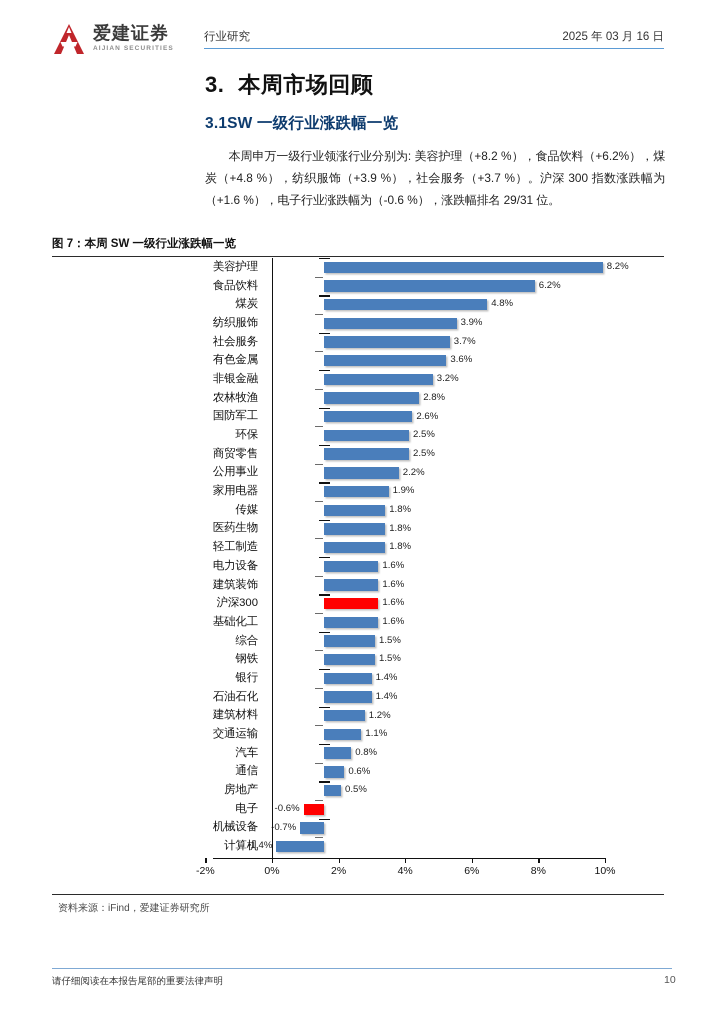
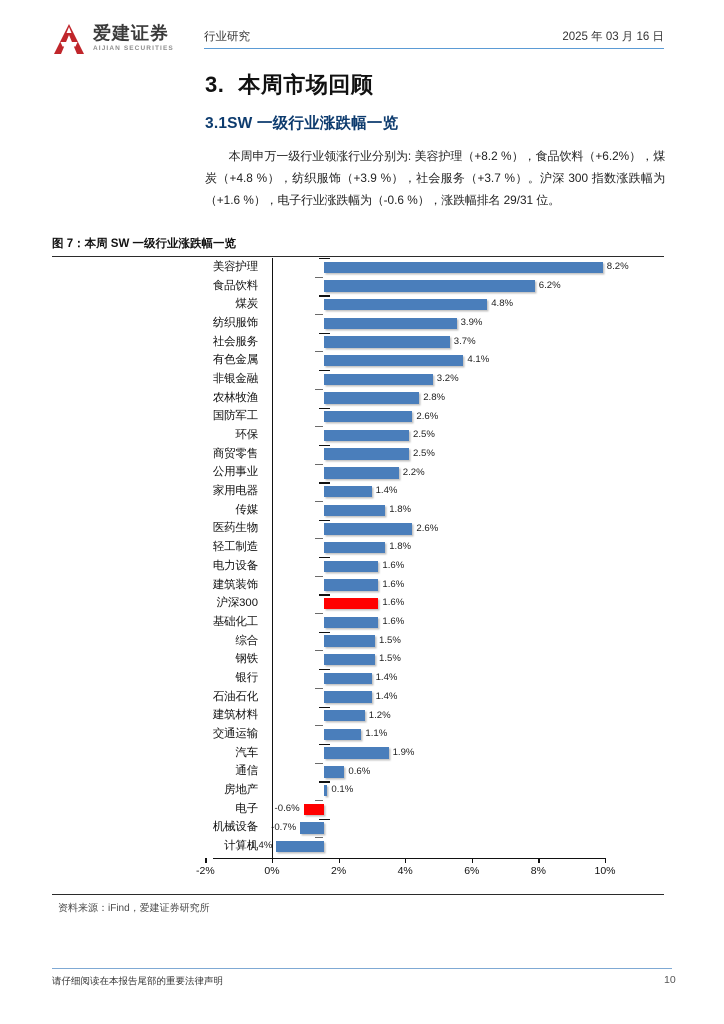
有色金属: 3.6% -> 4.1%
家用电器: 1.9% -> 1.4%
医药生物: 1.8% -> 2.6%
汽车: 0.8% -> 1.9%
房地产: 0.5% -> 0.1%
